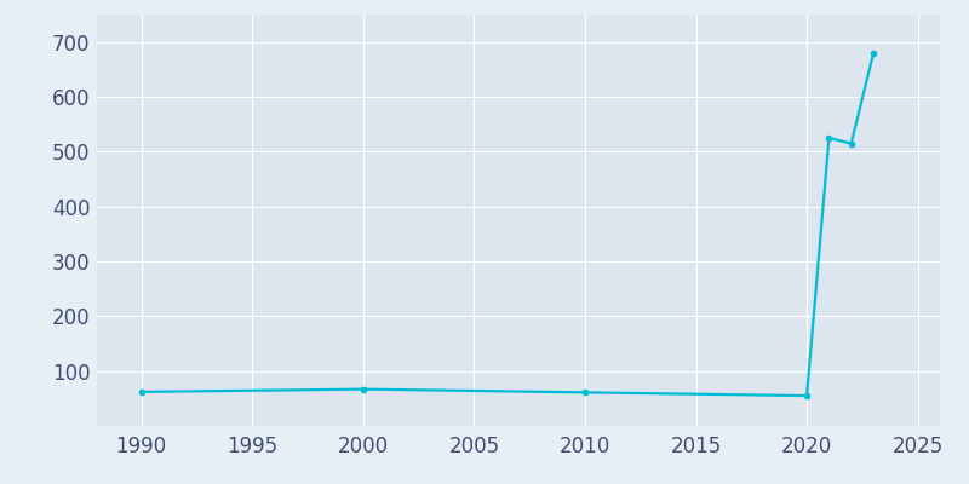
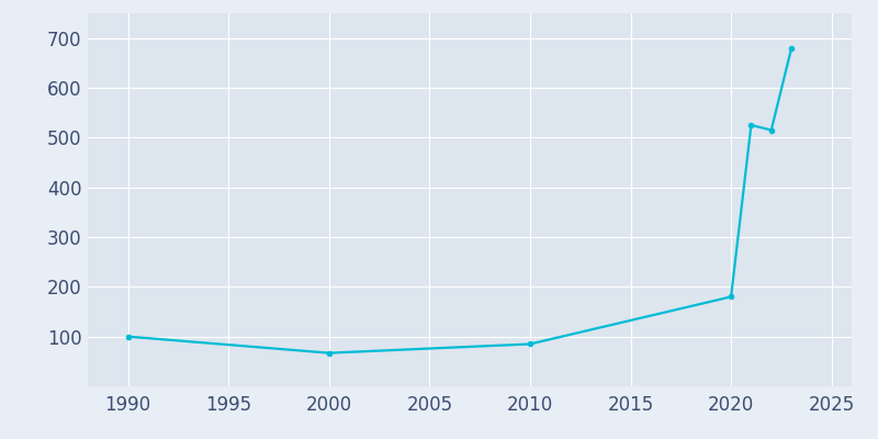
1990: 62 -> 100
2010: 61 -> 85
2020: 55 -> 180
